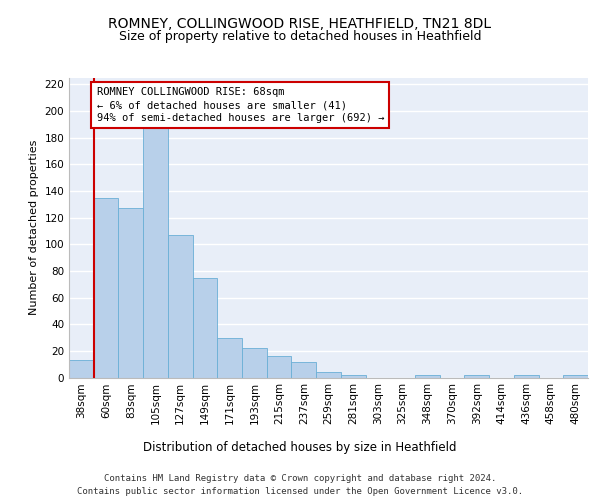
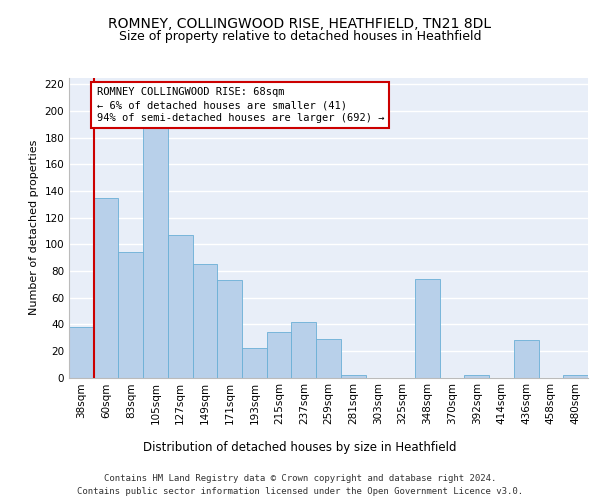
38sqm: 13 -> 38
83sqm: 127 -> 94
149sqm: 75 -> 85
171sqm: 30 -> 73
215sqm: 16 -> 34
237sqm: 12 -> 42
259sqm: 4 -> 29
348sqm: 2 -> 74
436sqm: 2 -> 28
